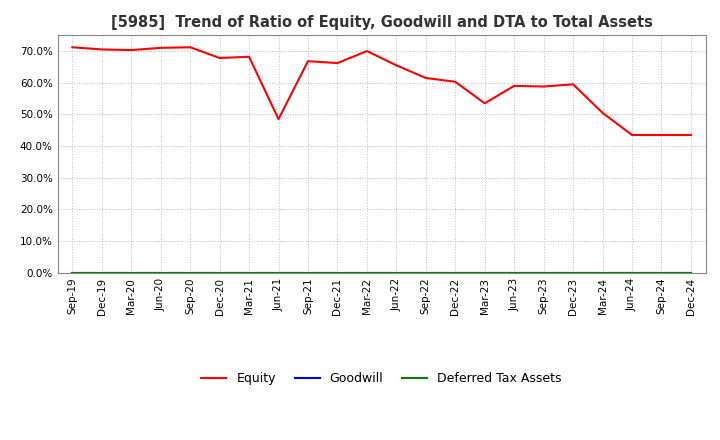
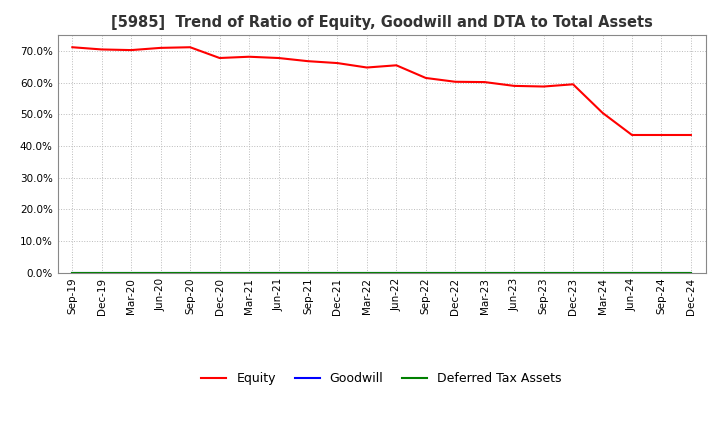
Equity/Jun-21: 48.5% -> 67.8%
Equity/Mar-22: 70.0% -> 64.8%
Equity/Mar-23: 53.5% -> 60.2%
